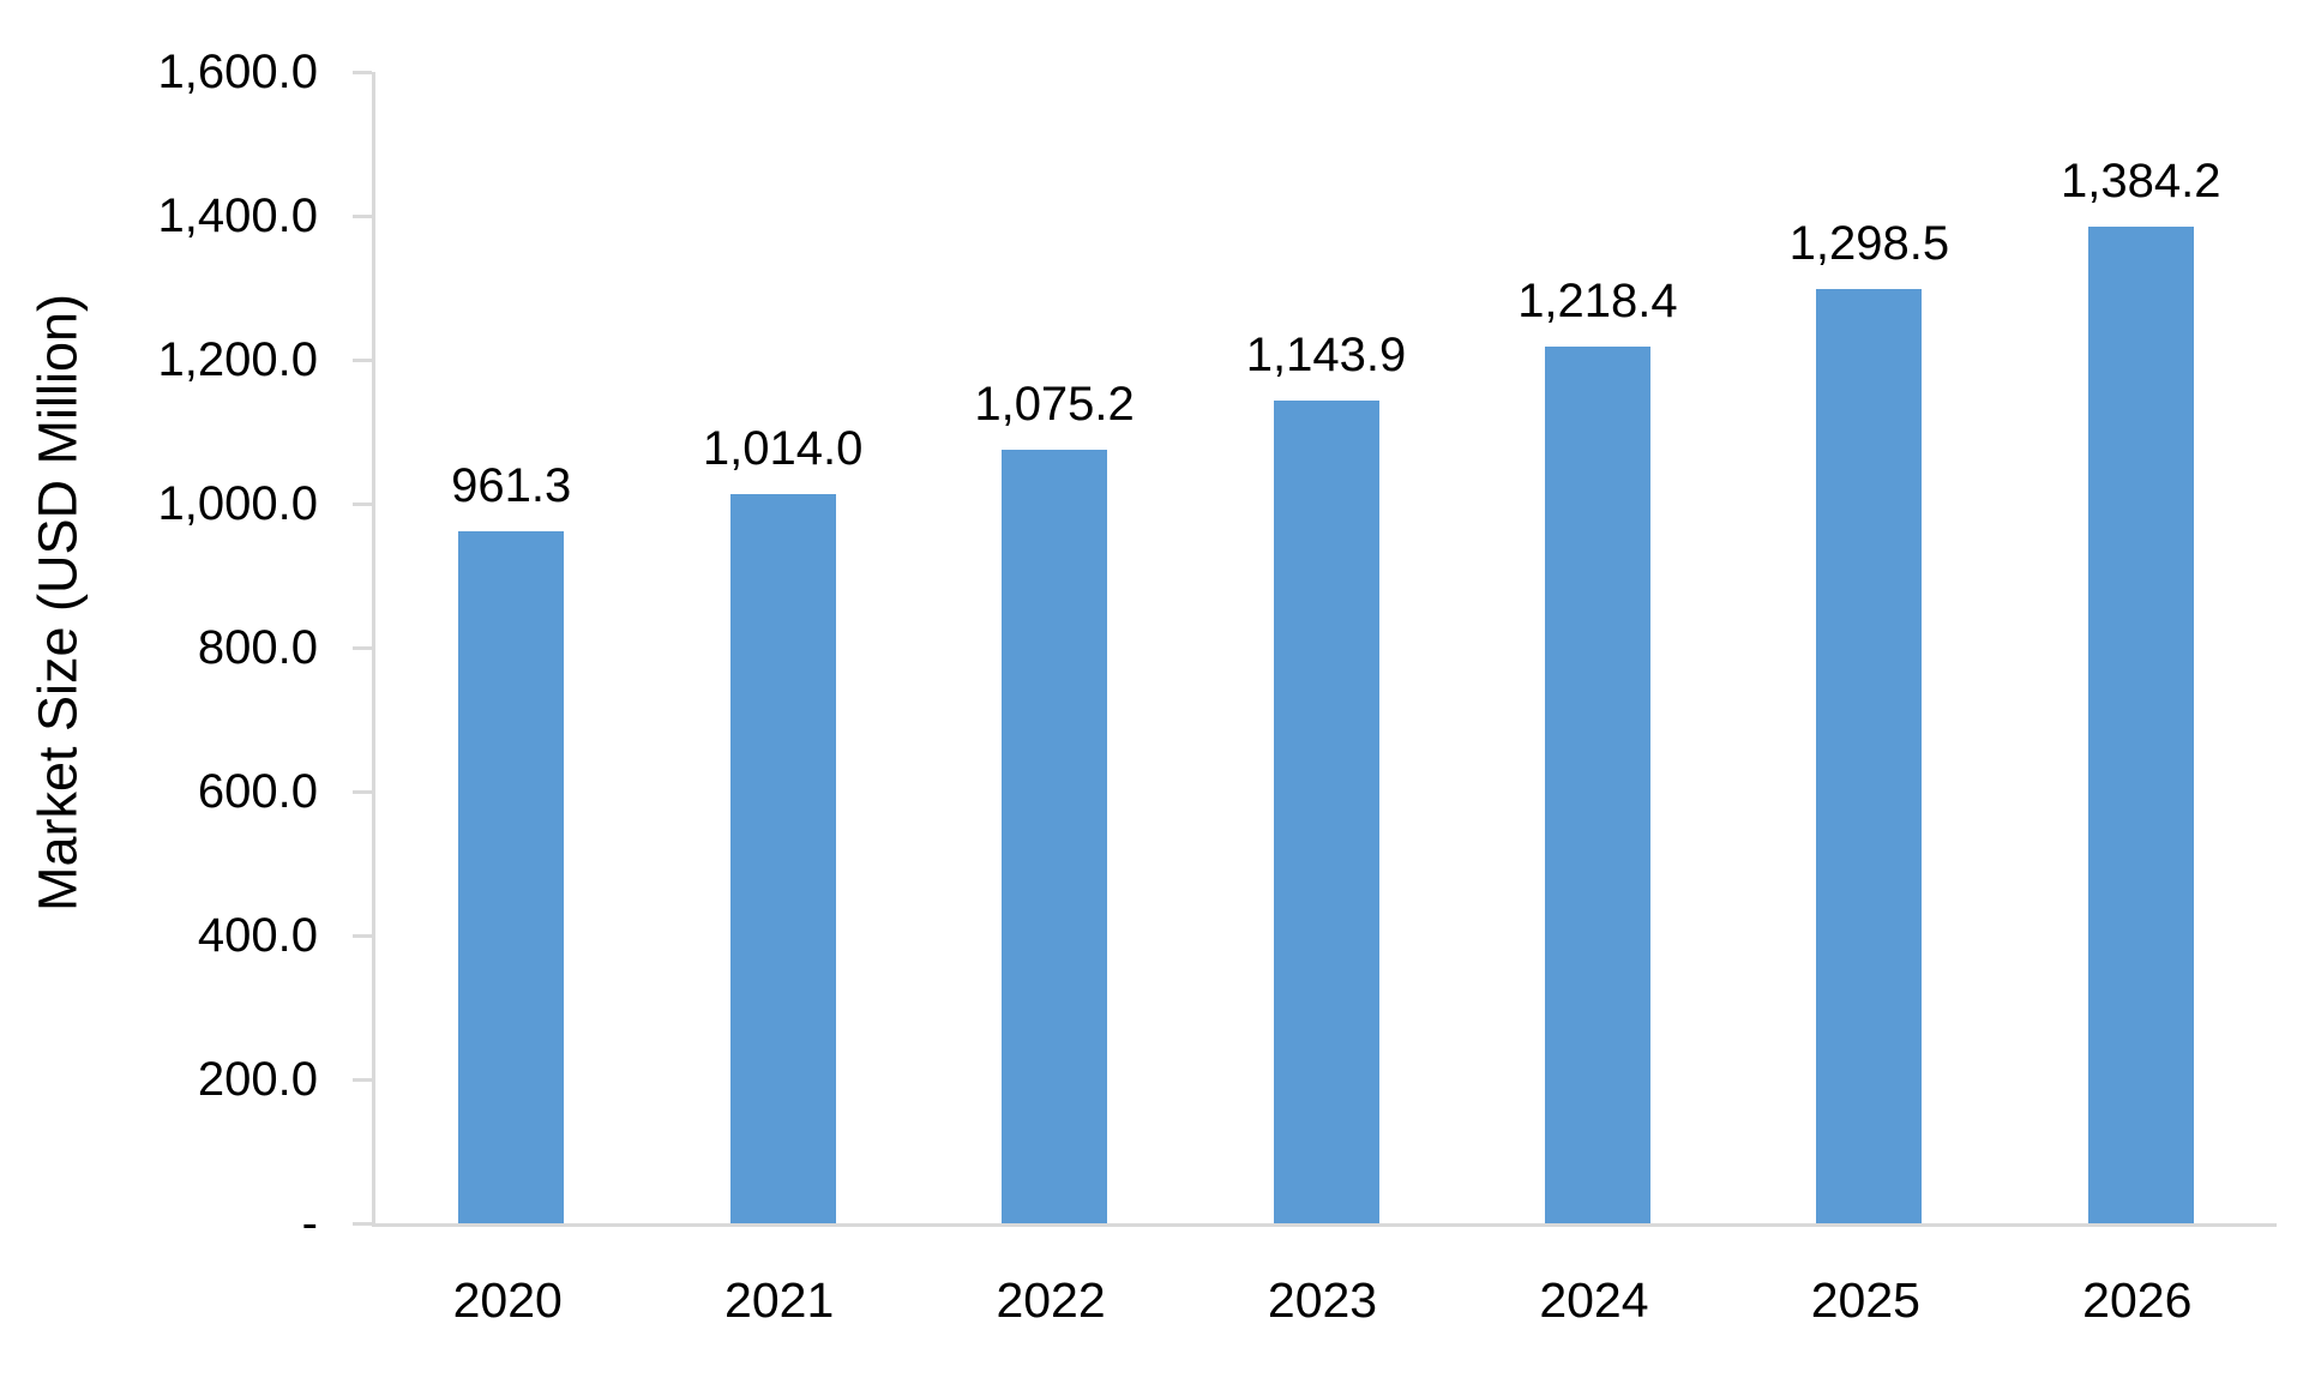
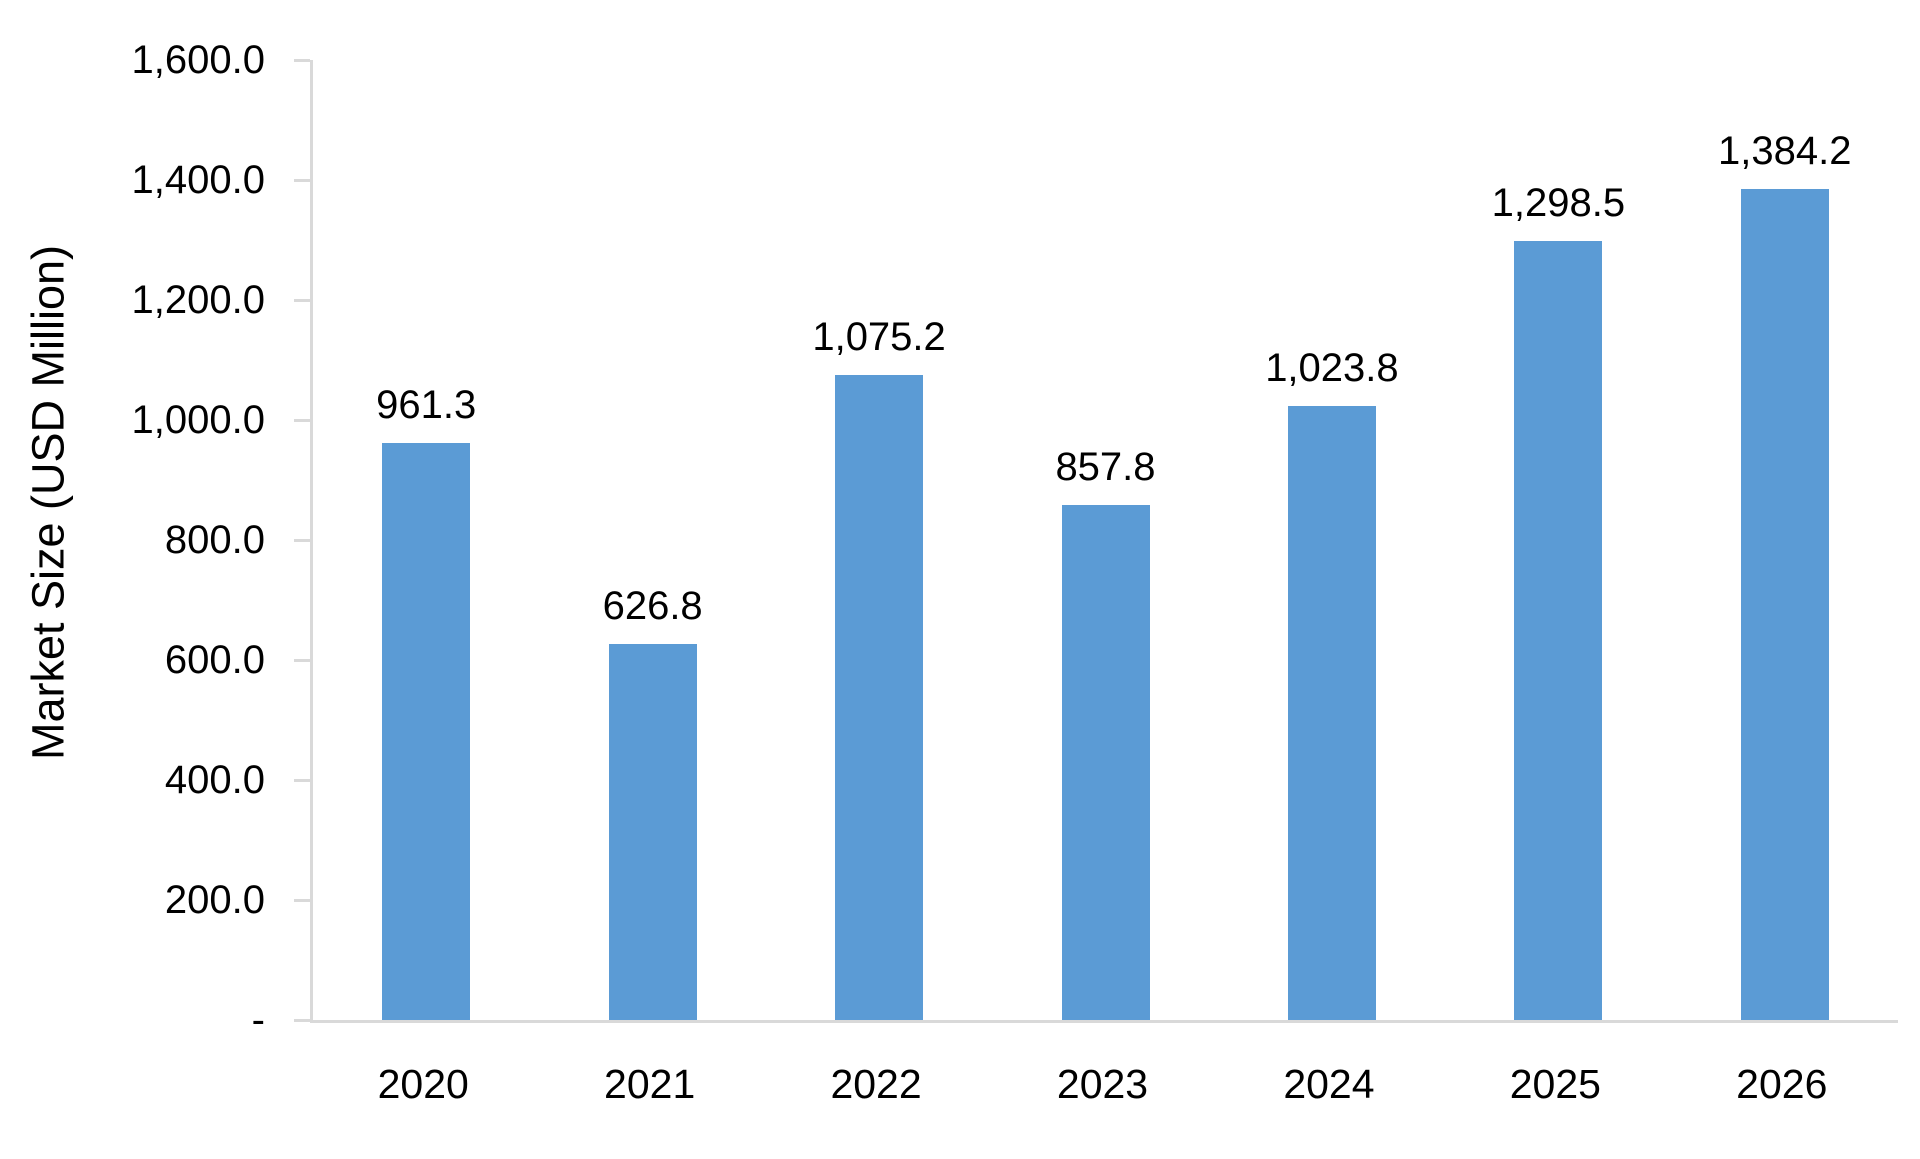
2021: 1,014.0 -> 626.8
2023: 1,143.9 -> 857.8
2024: 1,218.4 -> 1,023.8
